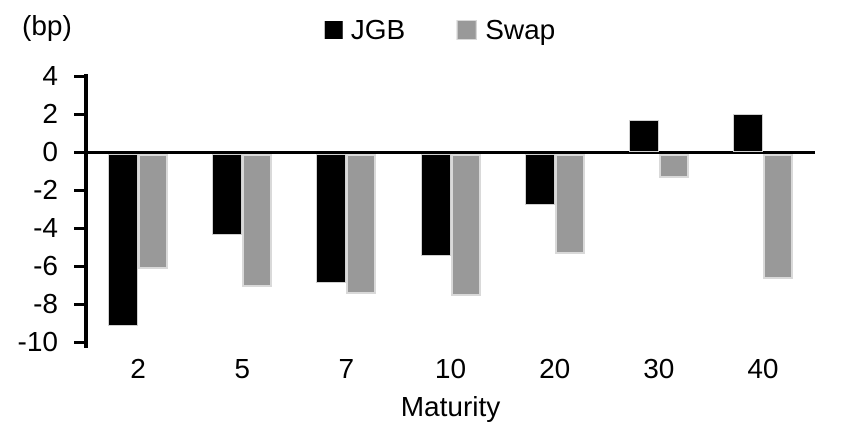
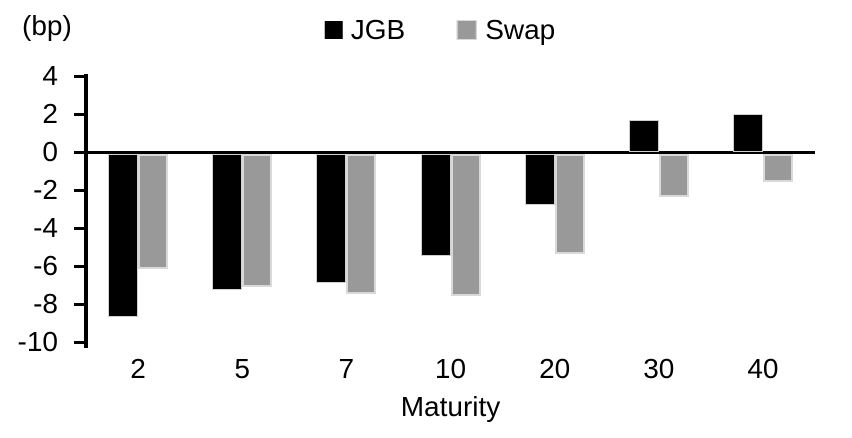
JGB/2: -9.1 -> -8.6
JGB/5: -4.3 -> -7.2
Swap/30: -1.3 -> -2.3
Swap/40: -6.6 -> -1.5
